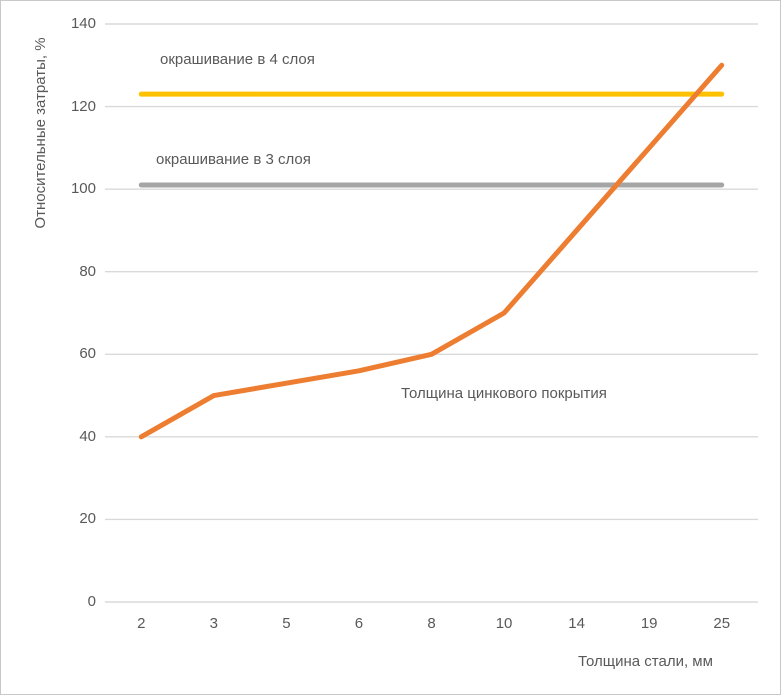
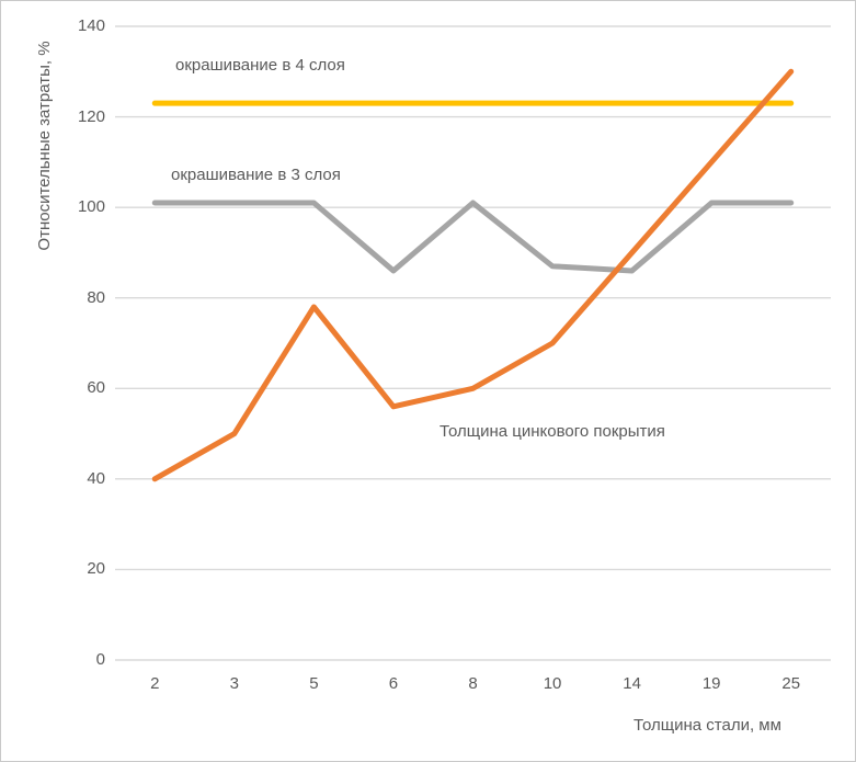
Толщина цинкового покрытия/5: 53 -> 78
окрашивание в 3 слоя/6: 101 -> 86
окрашивание в 3 слоя/10: 101 -> 87
окрашивание в 3 слоя/14: 101 -> 86
